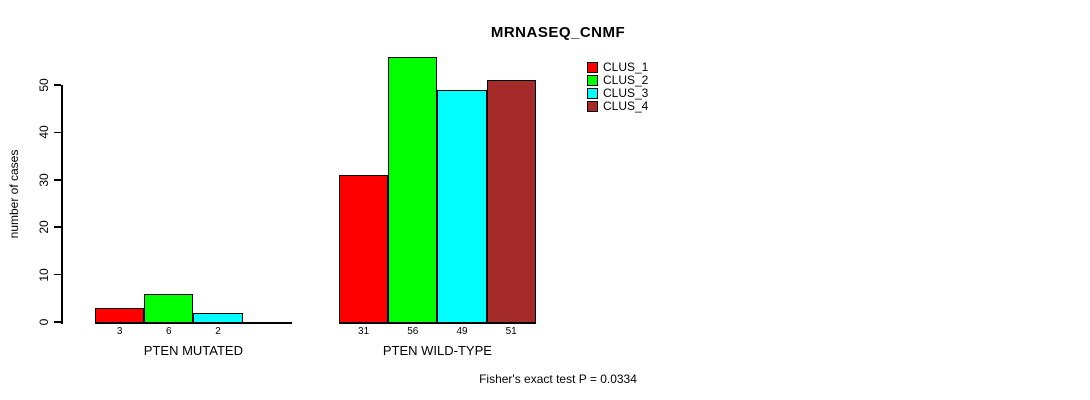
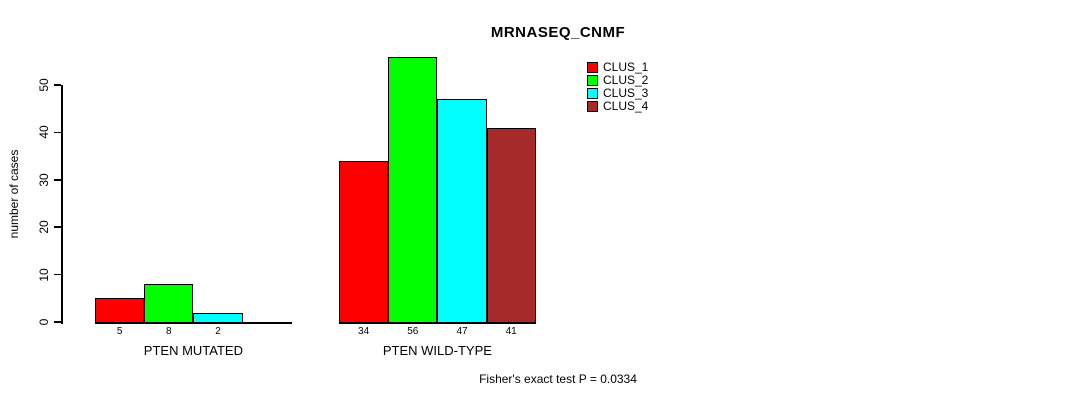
CLUS_1/PTEN MUTATED: 3 -> 5
CLUS_2/PTEN MUTATED: 6 -> 8
CLUS_1/PTEN WILD-TYPE: 31 -> 34
CLUS_3/PTEN WILD-TYPE: 49 -> 47
CLUS_4/PTEN WILD-TYPE: 51 -> 41
